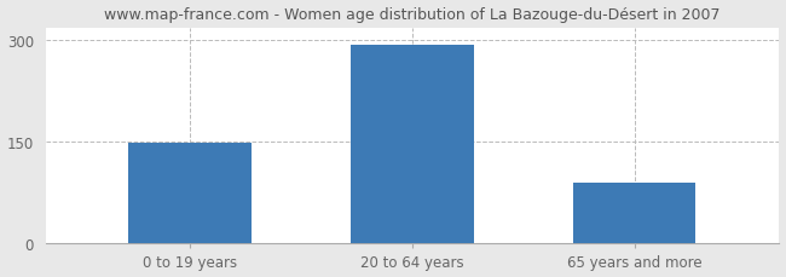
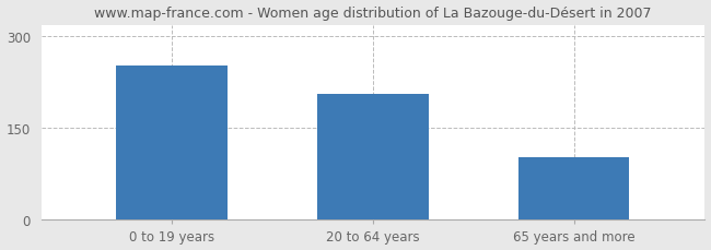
0 to 19 years: 148 -> 252
20 to 64 years: 293 -> 206
65 years and more: 90 -> 102
